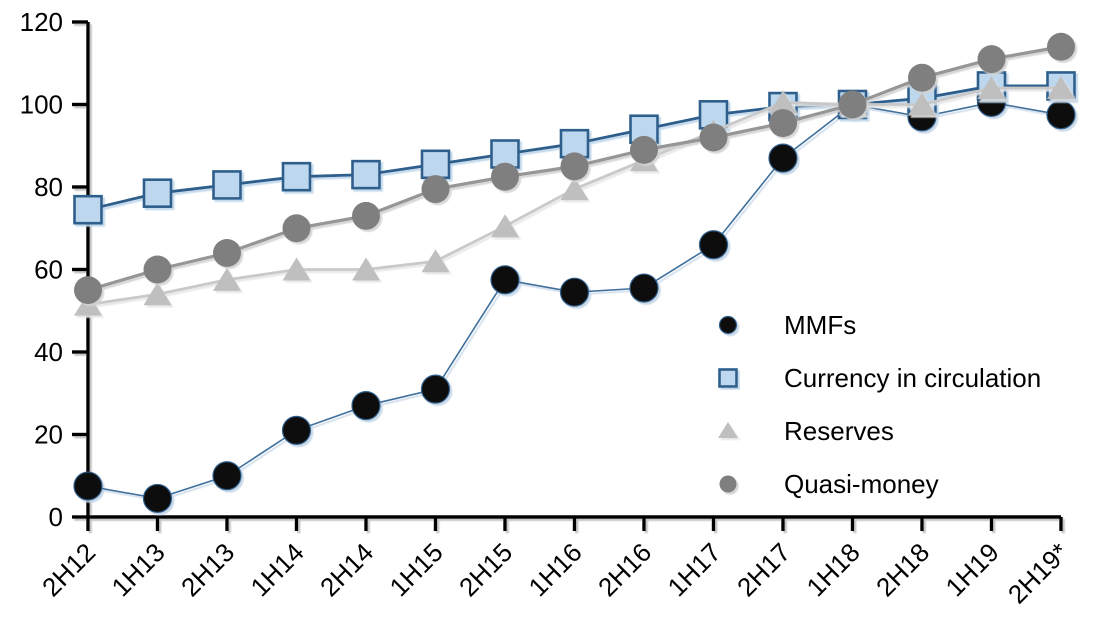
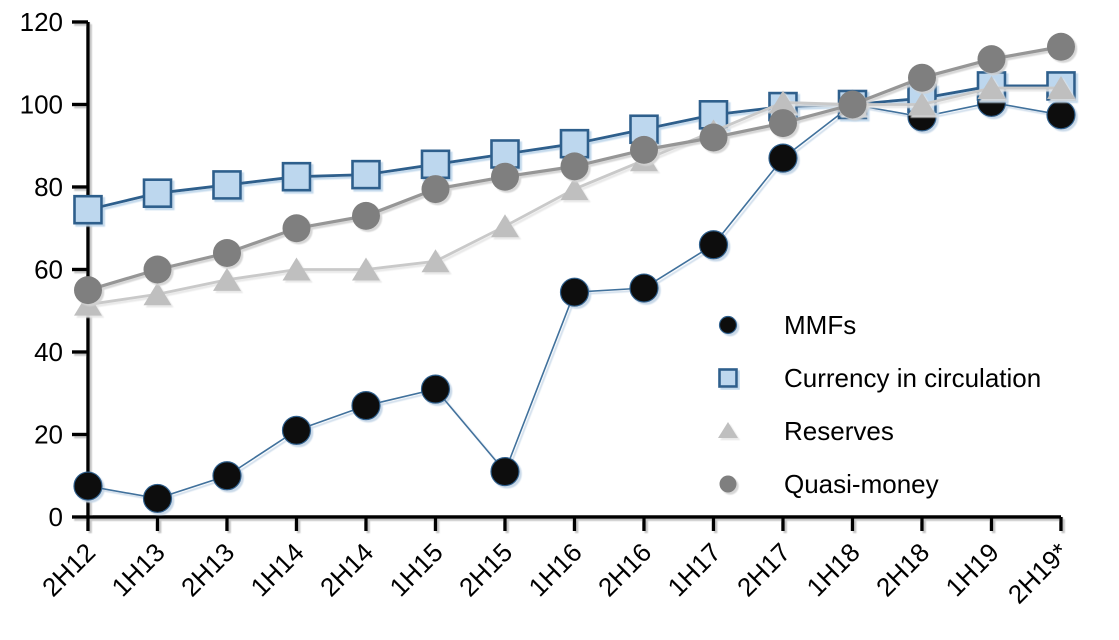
MMFs/2H15: 58 -> 11
